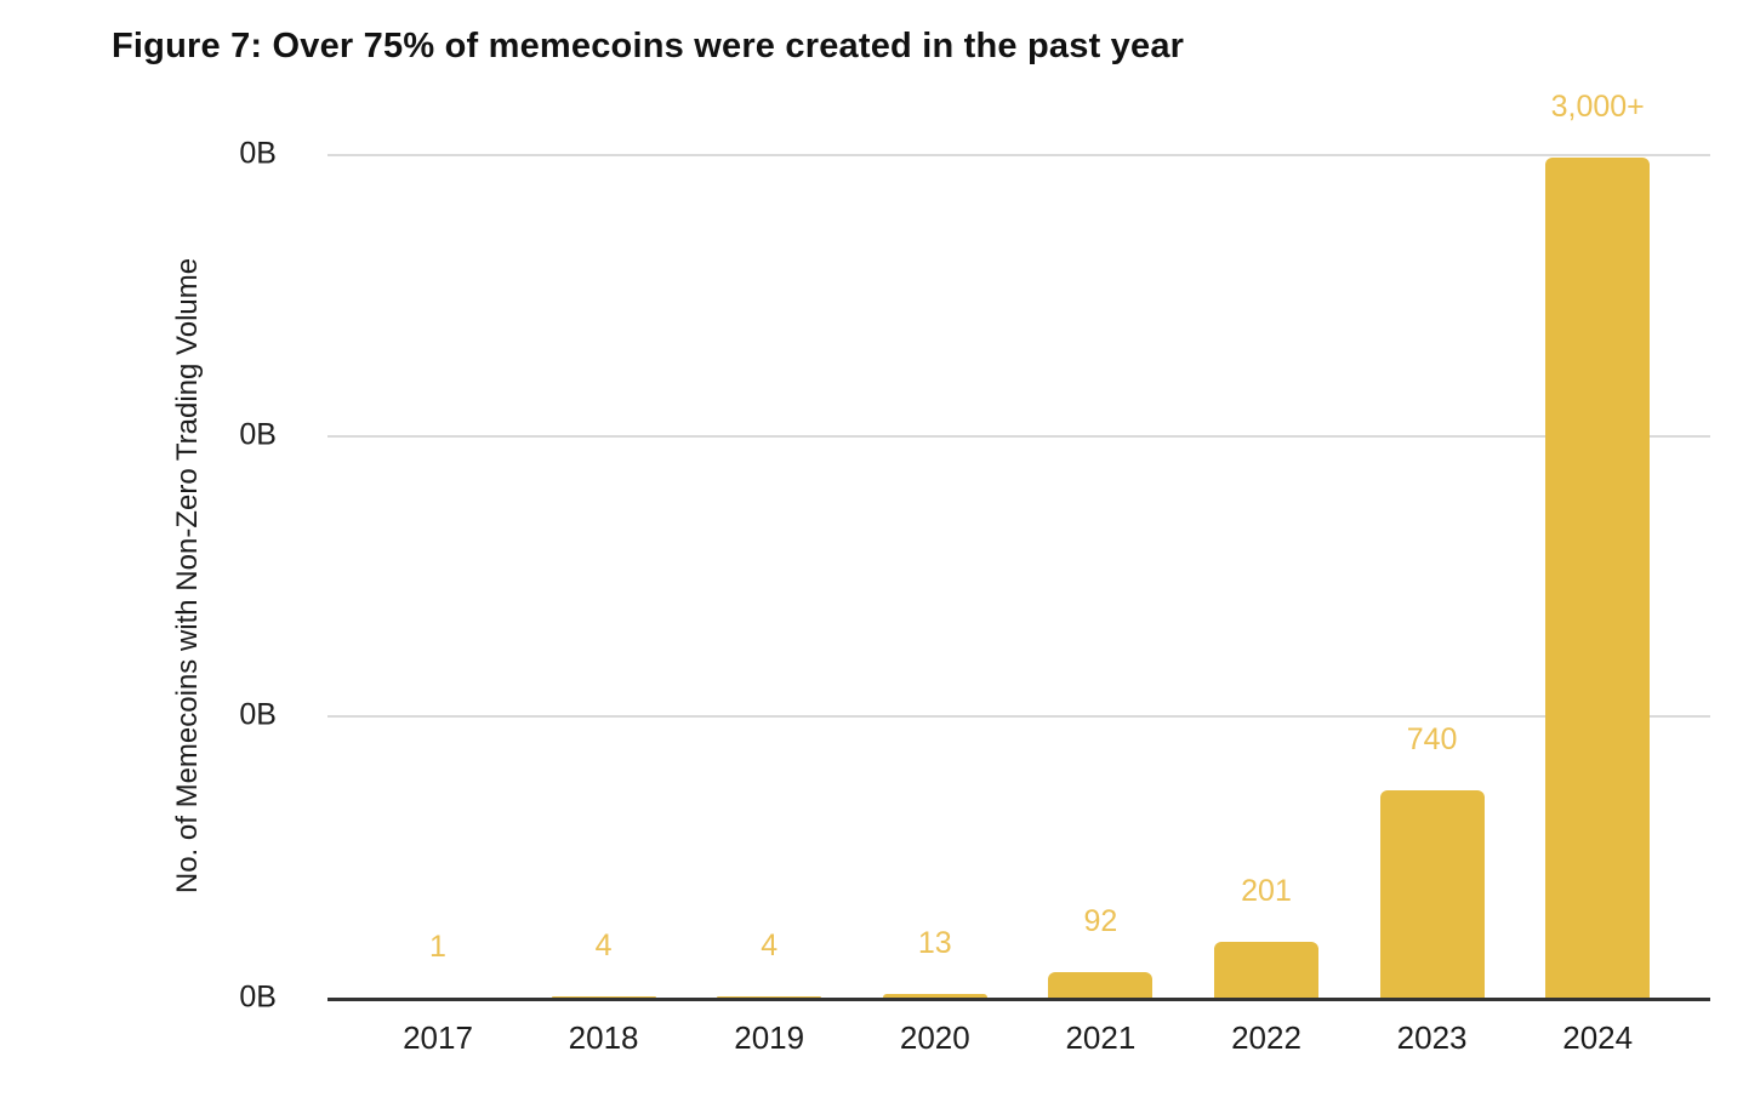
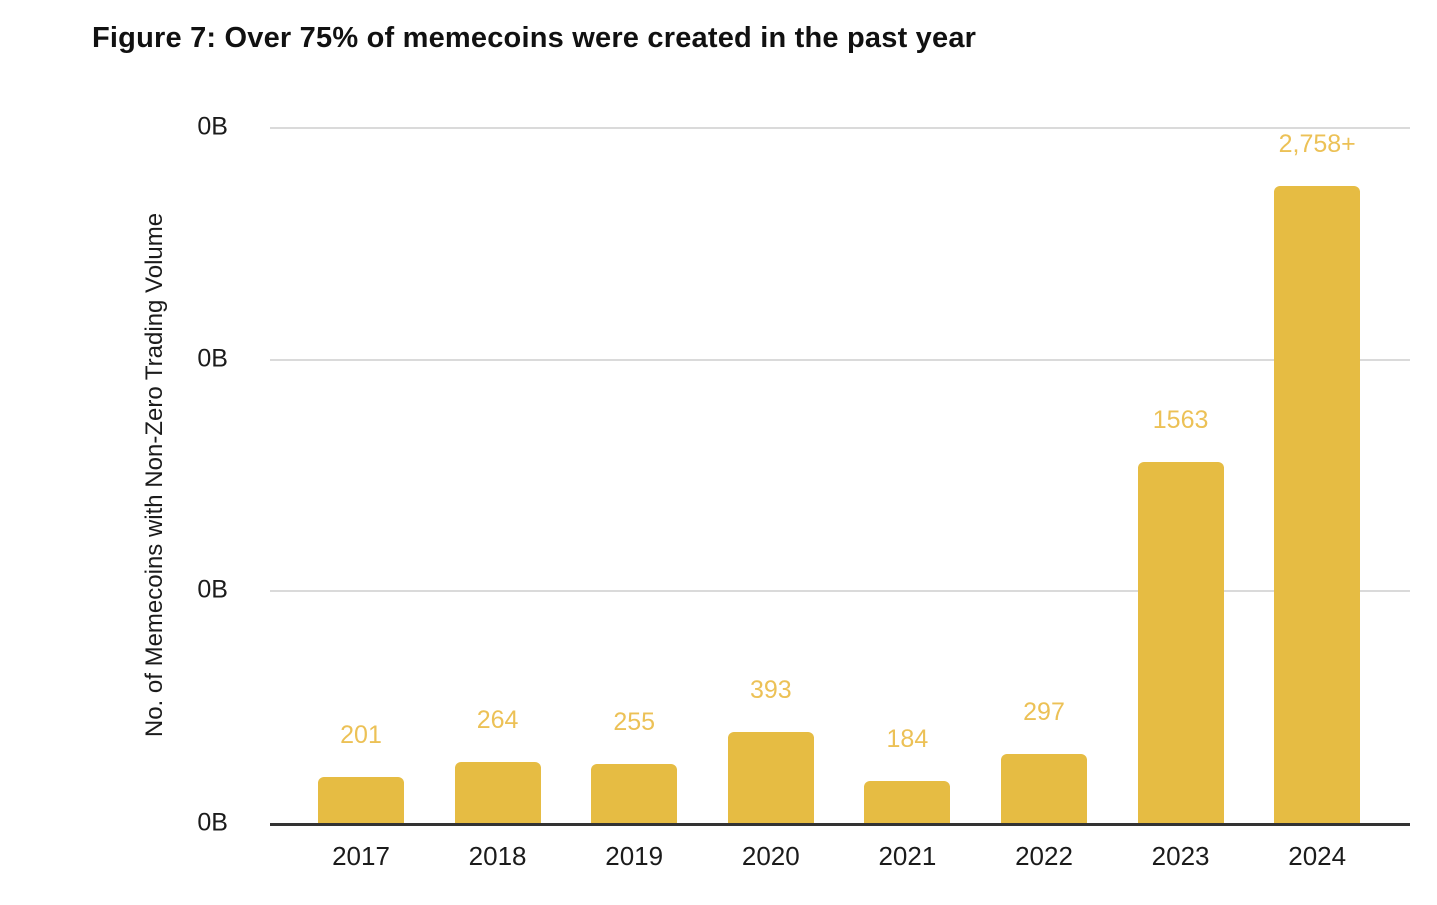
2017: 1 -> 201
2018: 4 -> 264
2019: 4 -> 255
2020: 13 -> 393
2021: 92 -> 184
2022: 201 -> 297
2023: 740 -> 1563
2024: 3,000 -> 2,758
